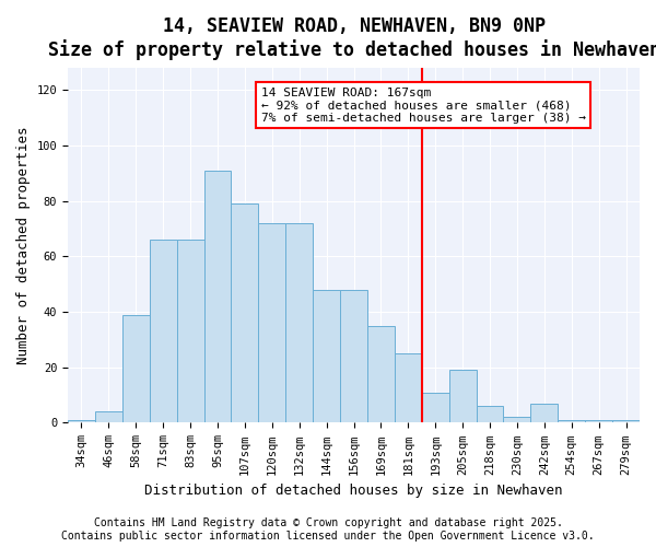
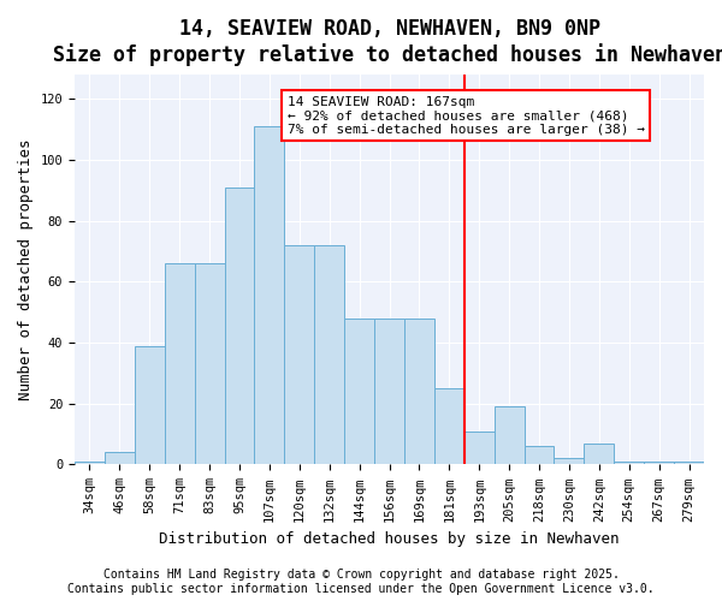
107sqm: 79 -> 111
169sqm: 35 -> 48
